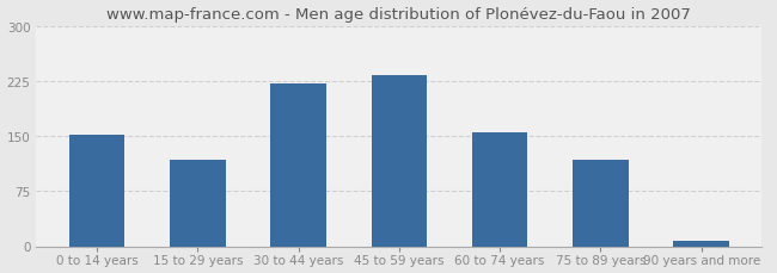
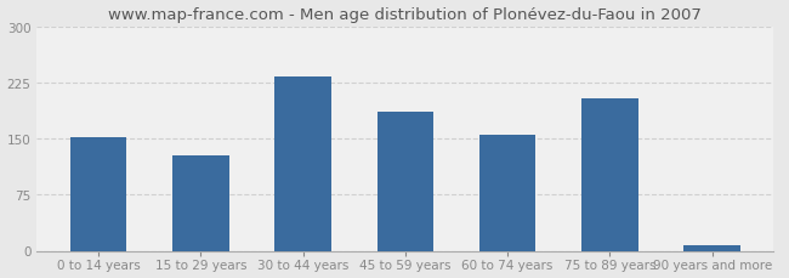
15 to 29 years: 118 -> 128
30 to 44 years: 222 -> 232
45 to 59 years: 232 -> 186
75 to 89 years: 118 -> 204
